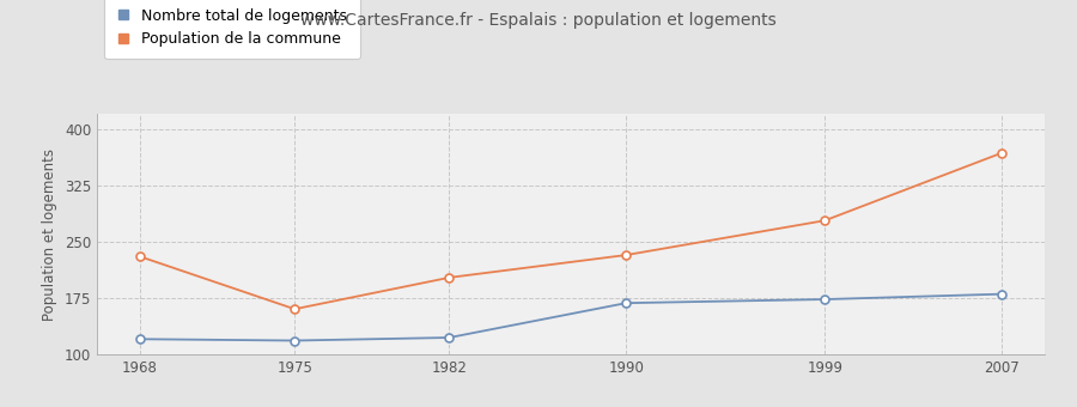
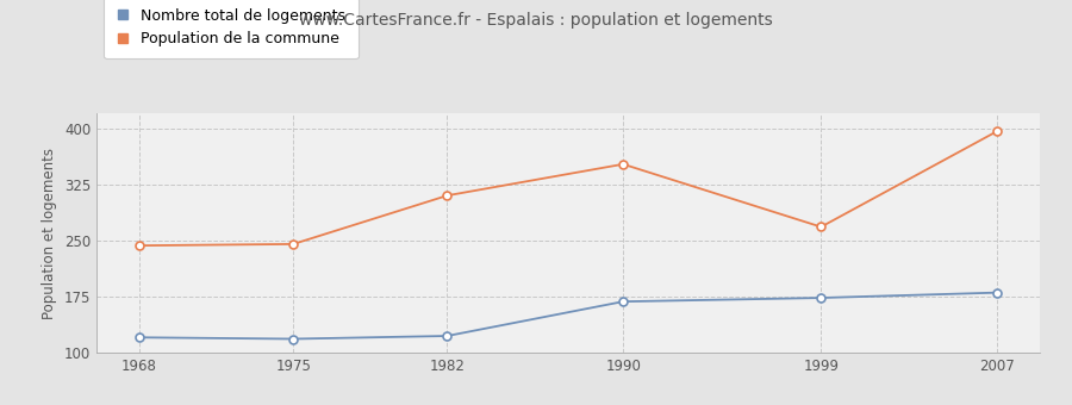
Population de la commune/1968: 230 -> 243
Population de la commune/1975: 160 -> 245
Population de la commune/1982: 202 -> 310
Population de la commune/1990: 232 -> 352
Population de la commune/1999: 278 -> 268
Population de la commune/2007: 368 -> 396
